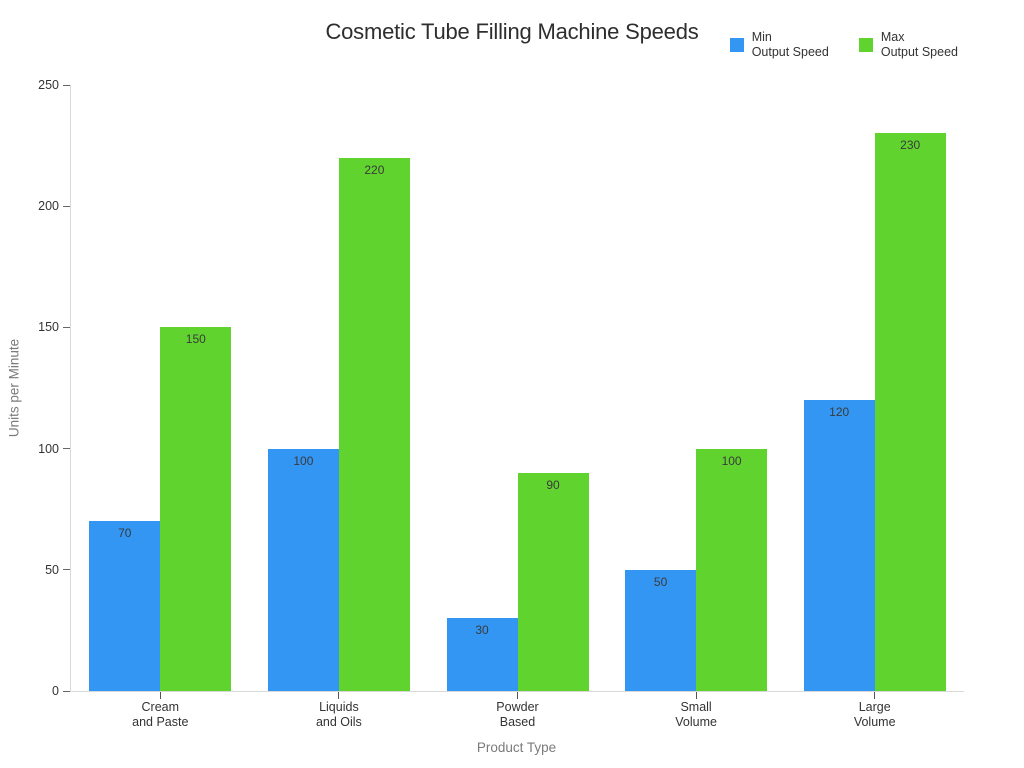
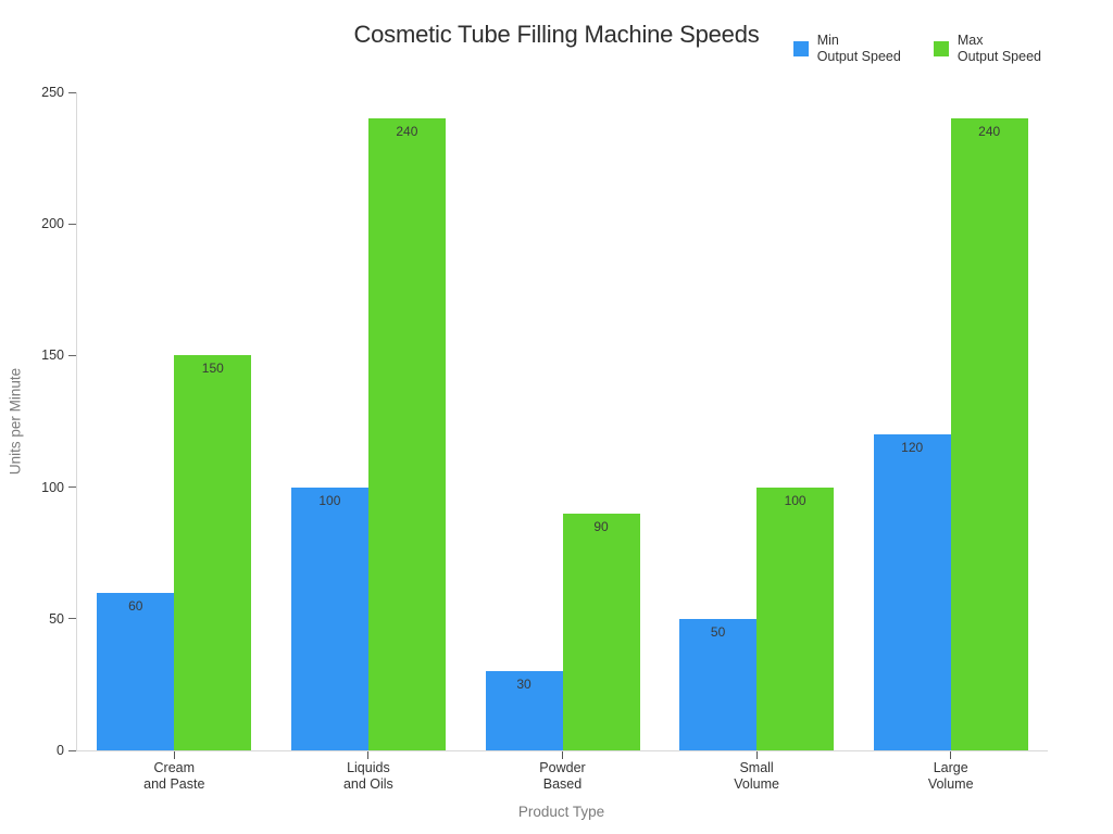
Min Output Speed/Cream and Paste: 70 -> 60
Max Output Speed/Liquids and Oils: 220 -> 240
Max Output Speed/Large Volume: 230 -> 240
